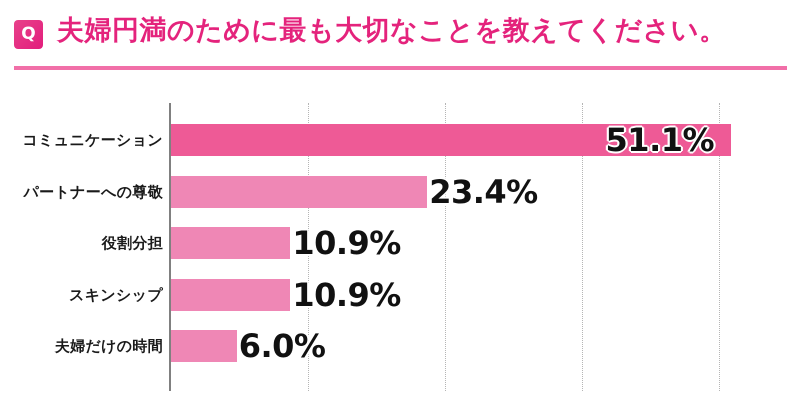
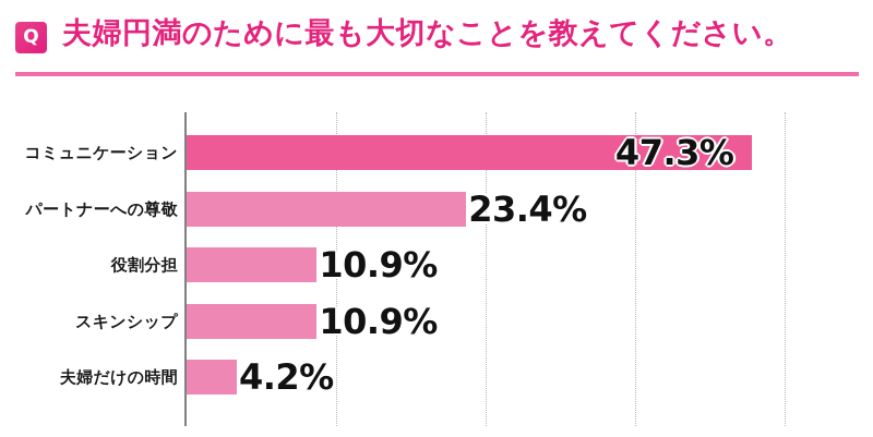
コミュニケーション: 51.1% -> 47.3%
夫婦だけの時間: 6.0% -> 4.2%
